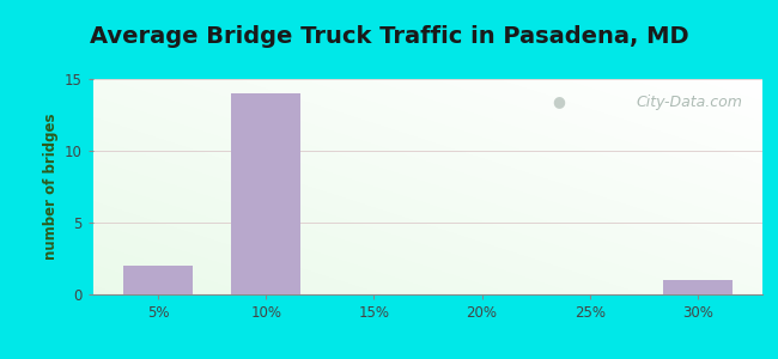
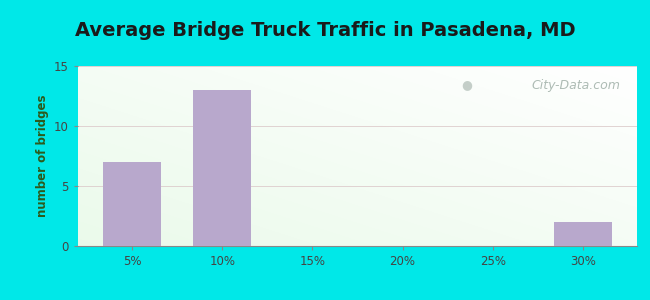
5%: 2 -> 7
10%: 14 -> 13
30%: 1 -> 2
